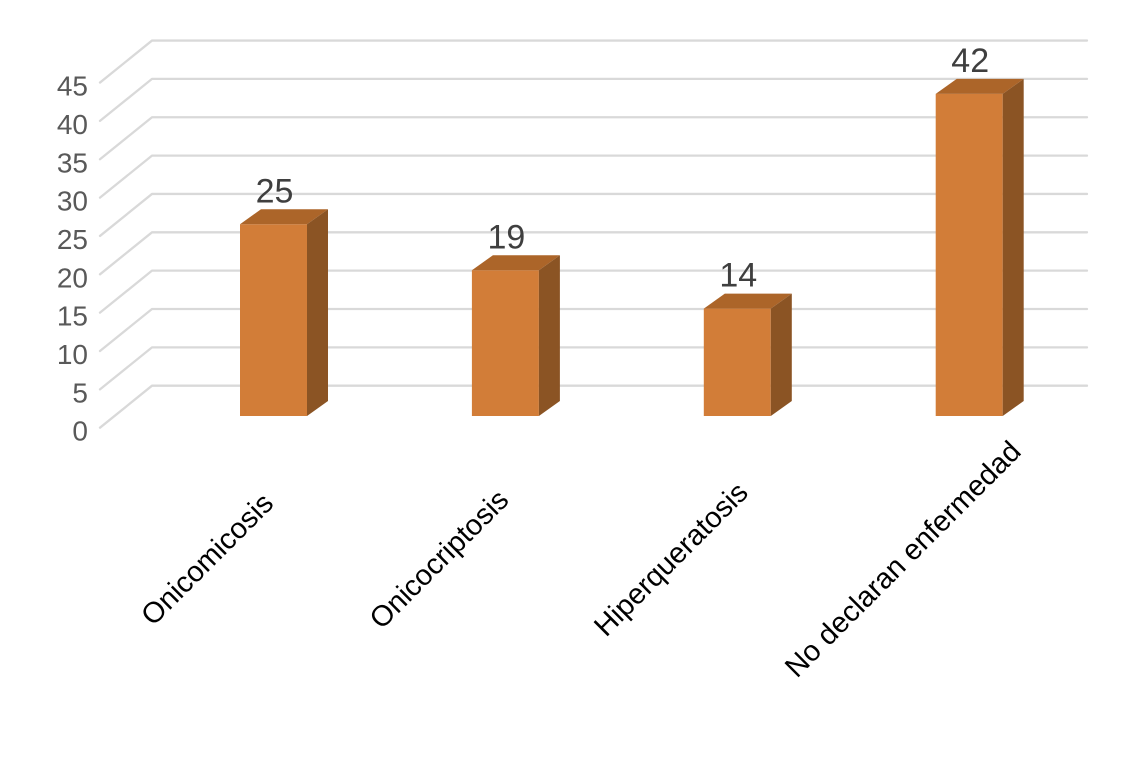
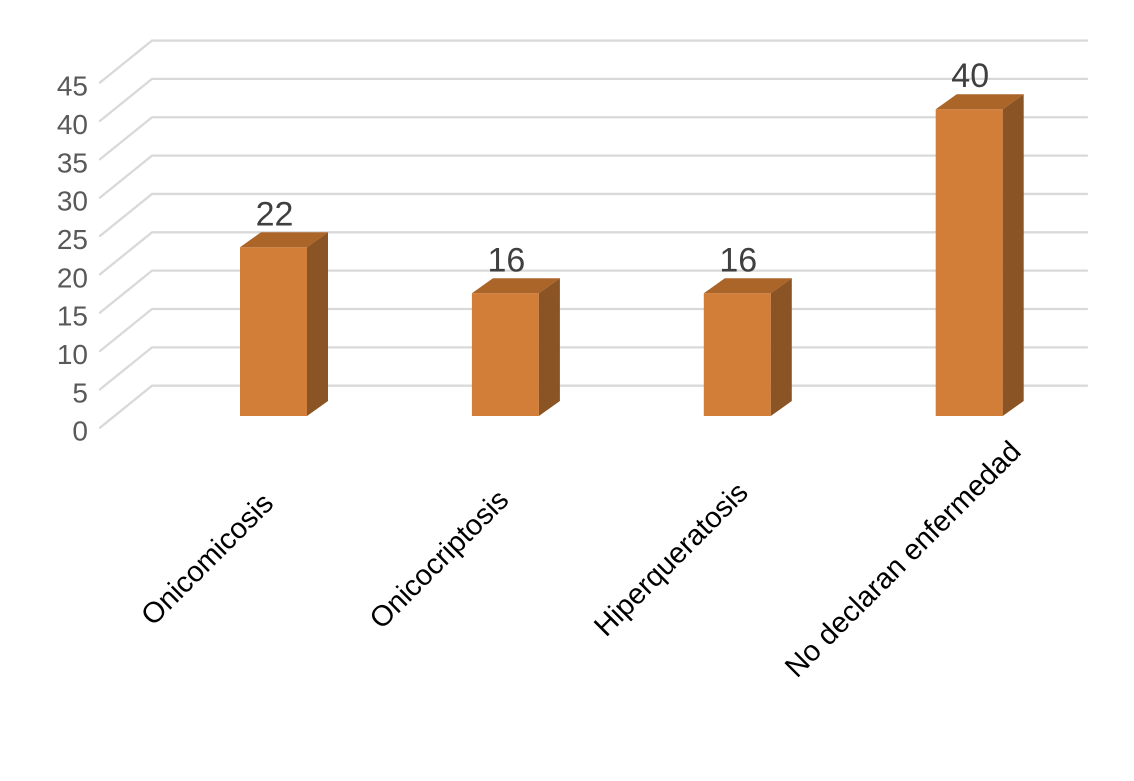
Onicomicosis: 25 -> 22
Onicocriptosis: 19 -> 16
Hiperqueratosis: 14 -> 16
No declaran enfermedad: 42 -> 40
